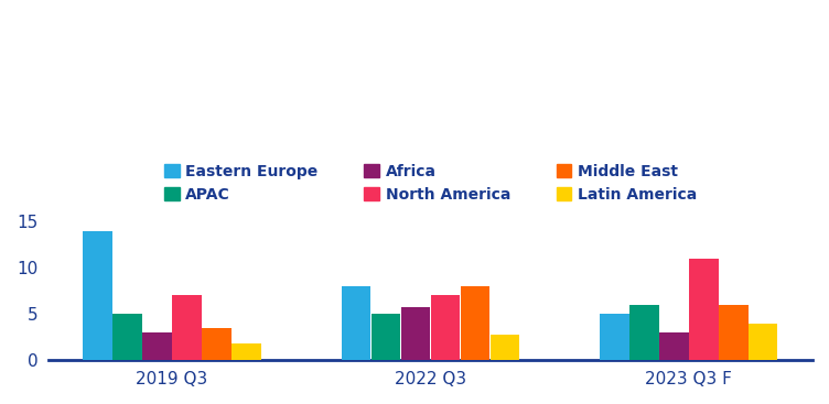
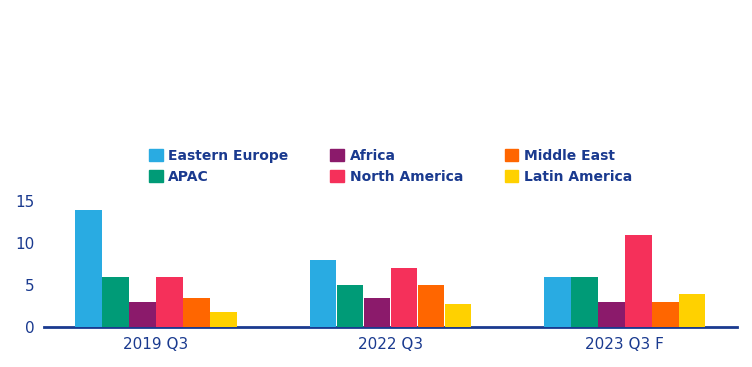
APAC/2019 Q3: 5 -> 6
North America/2019 Q3: 7 -> 6
Africa/2022 Q3: 5.8 -> 3.5
Middle East/2022 Q3: 8.0 -> 5.0
Eastern Europe/2023 Q3 F: 5 -> 6
Middle East/2023 Q3 F: 6.0 -> 3.0
